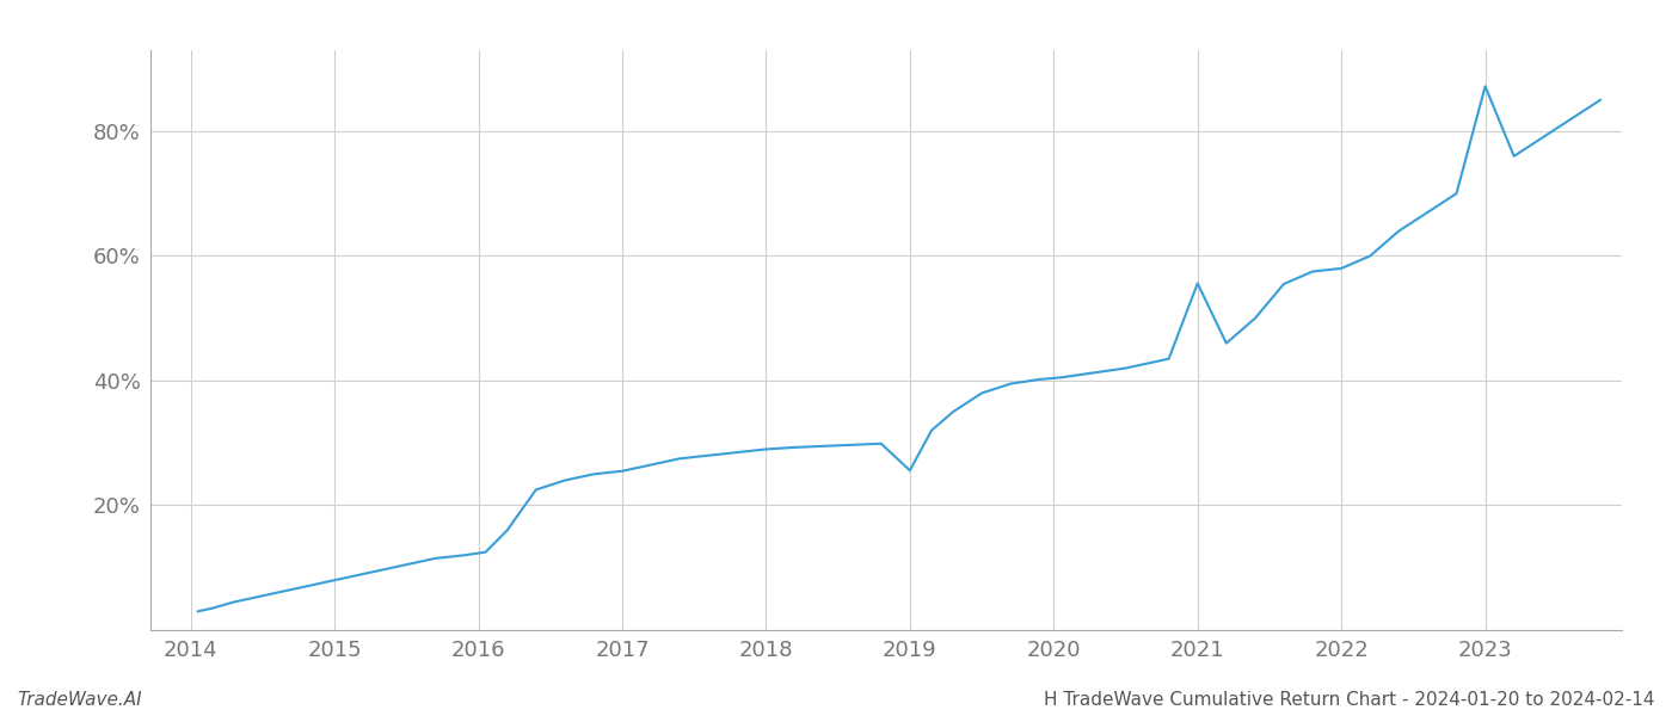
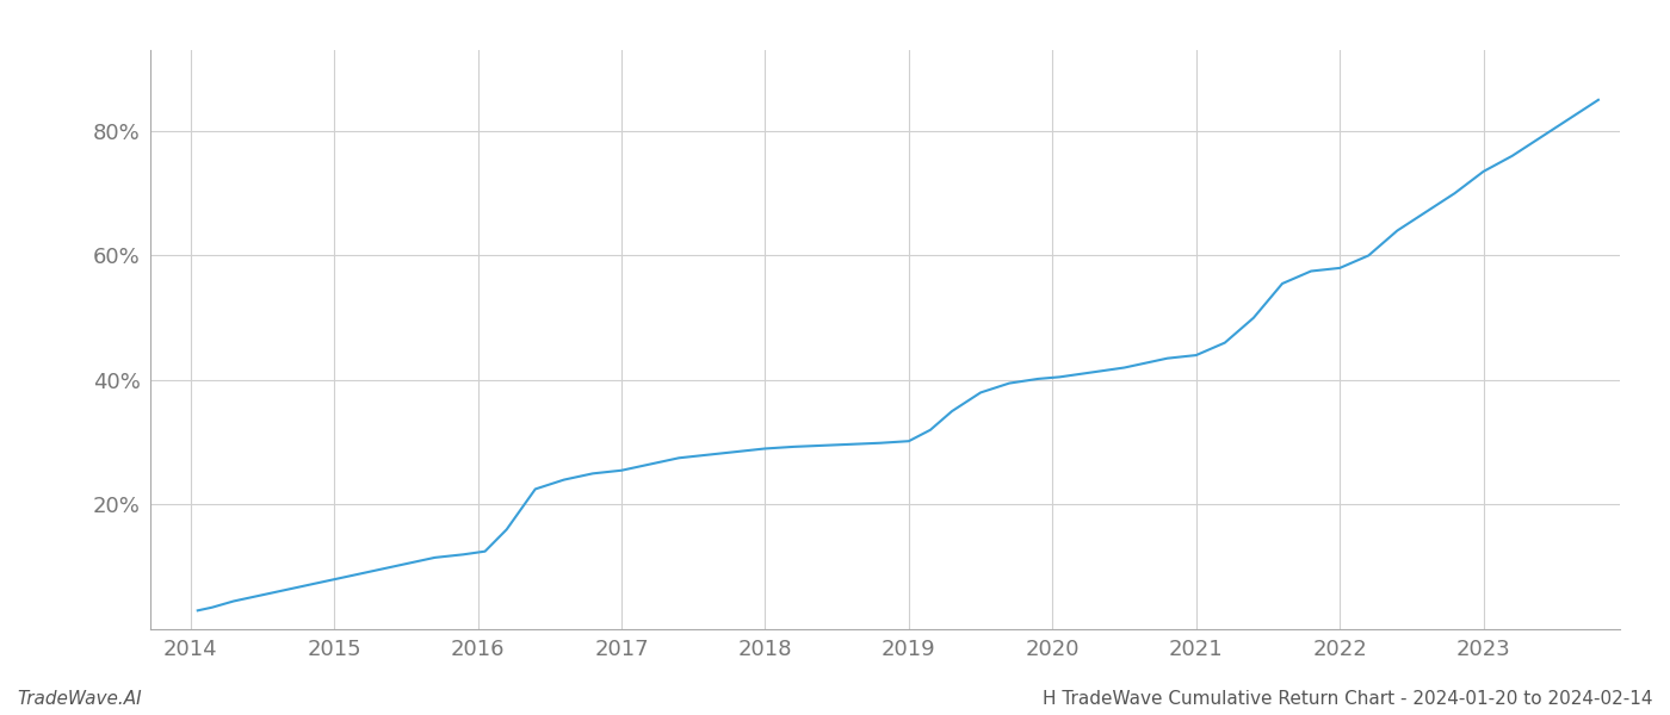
2019: 25.6% -> 30.2%
2021: 55.6% -> 44.0%
2023: 87.2% -> 73.5%
